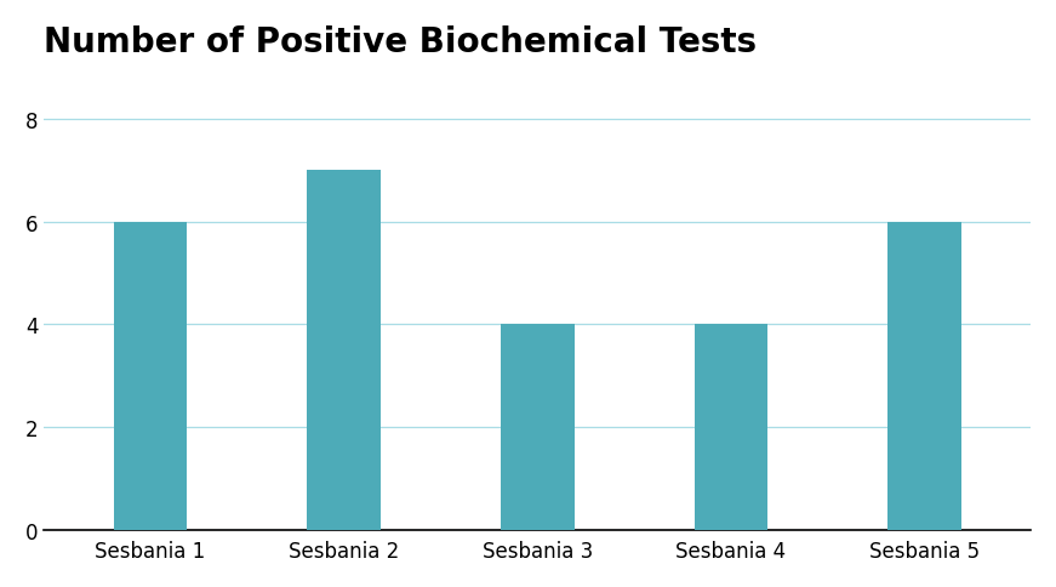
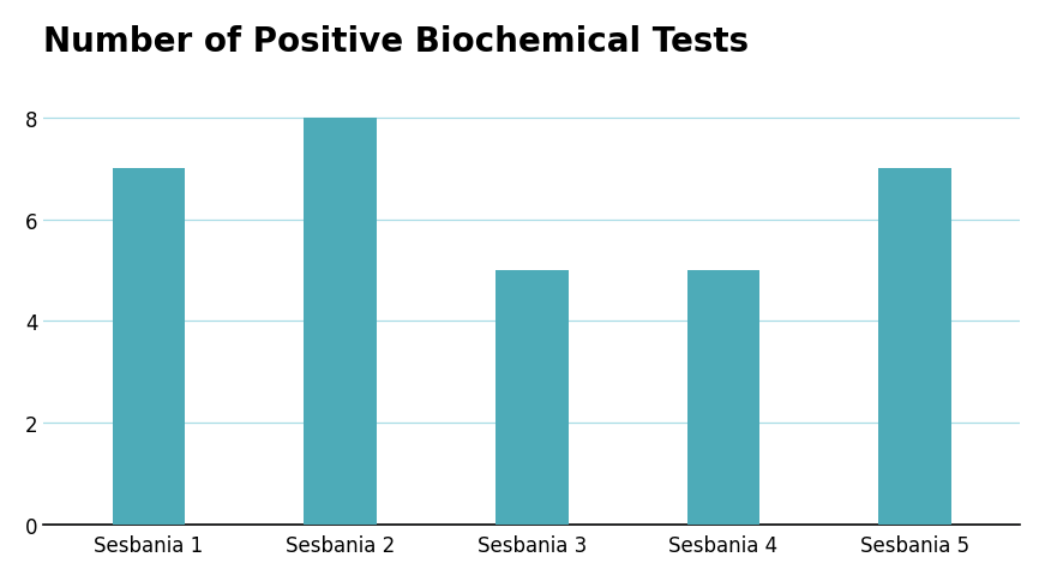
Sesbania 1: 6 -> 7
Sesbania 2: 7 -> 8
Sesbania 3: 4 -> 5
Sesbania 4: 4 -> 5
Sesbania 5: 6 -> 7
